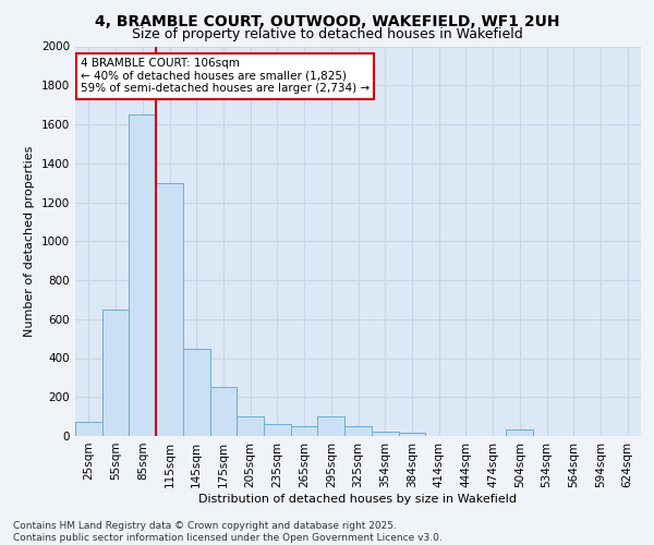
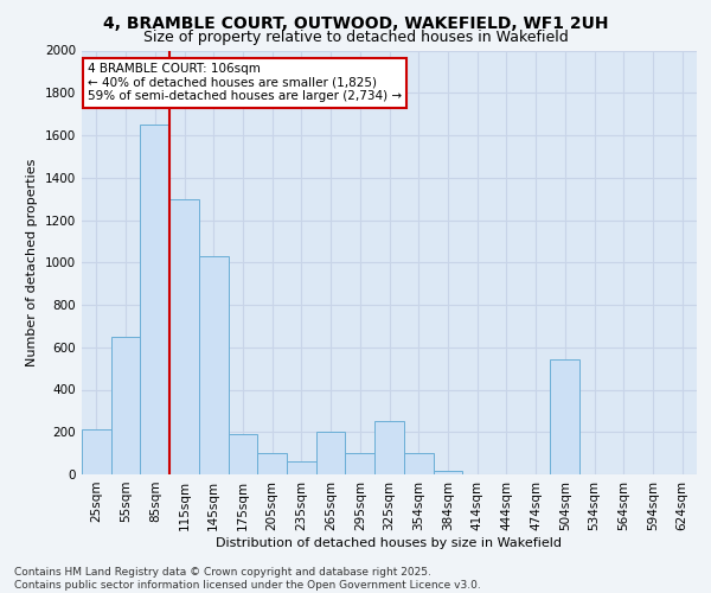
25sqm: 70 -> 210
145sqm: 450 -> 1030
175sqm: 250 -> 190
265sqm: 50 -> 200
325sqm: 50 -> 250
354sqm: 20 -> 100
504sqm: 40 -> 540
